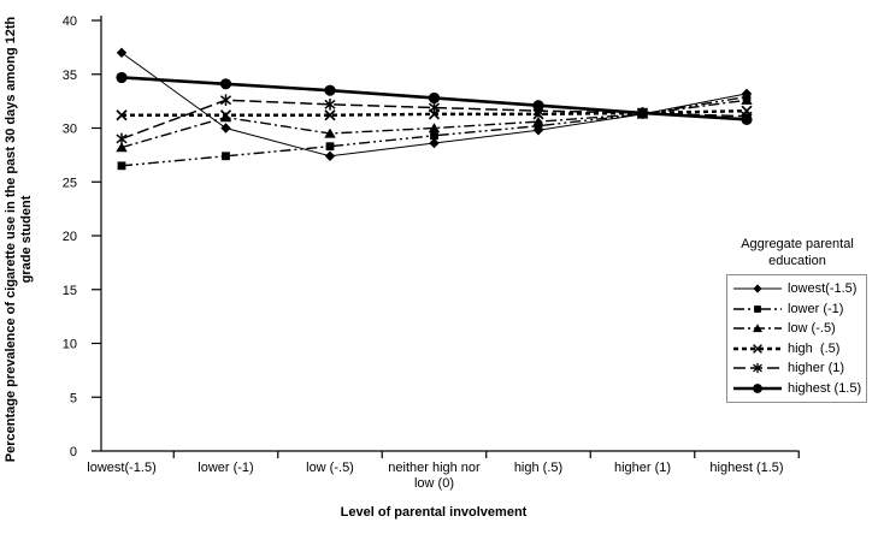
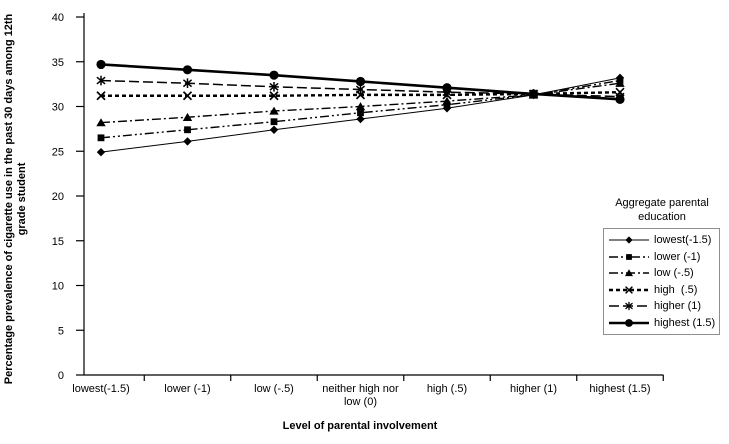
lowest(-1.5)/lowest(-1.5): 37 -> 25
higher (1)/lowest(-1.5): 29 -> 33
lowest(-1.5)/lower (-1): 30 -> 26
low (-.5)/lower (-1): 31 -> 29
